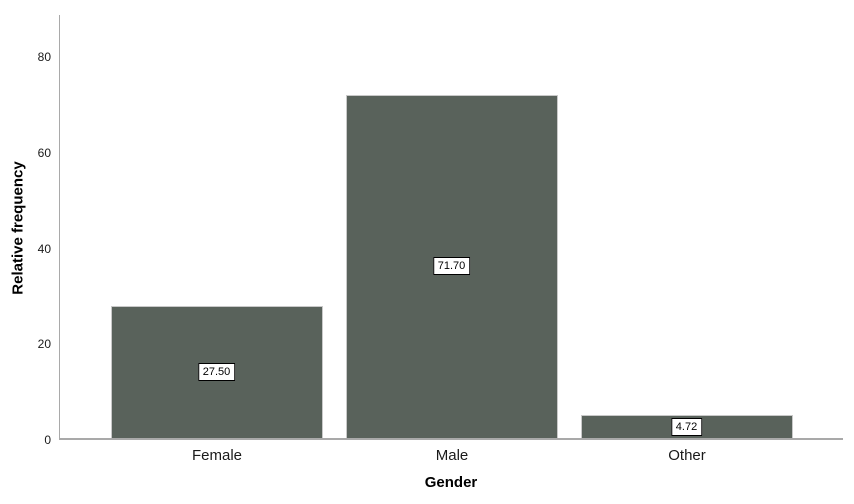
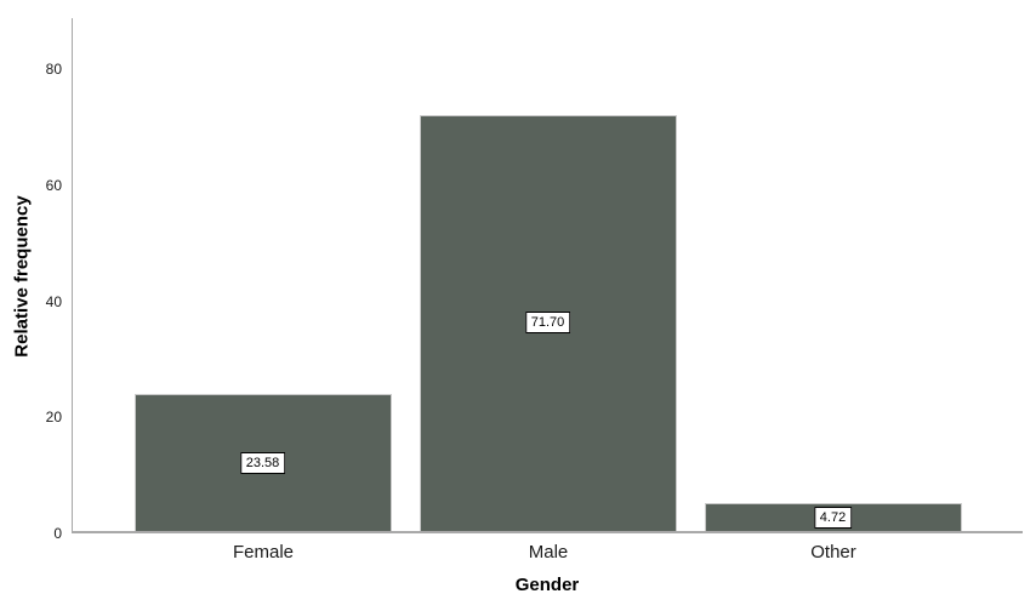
Female: 27.50 -> 23.58
